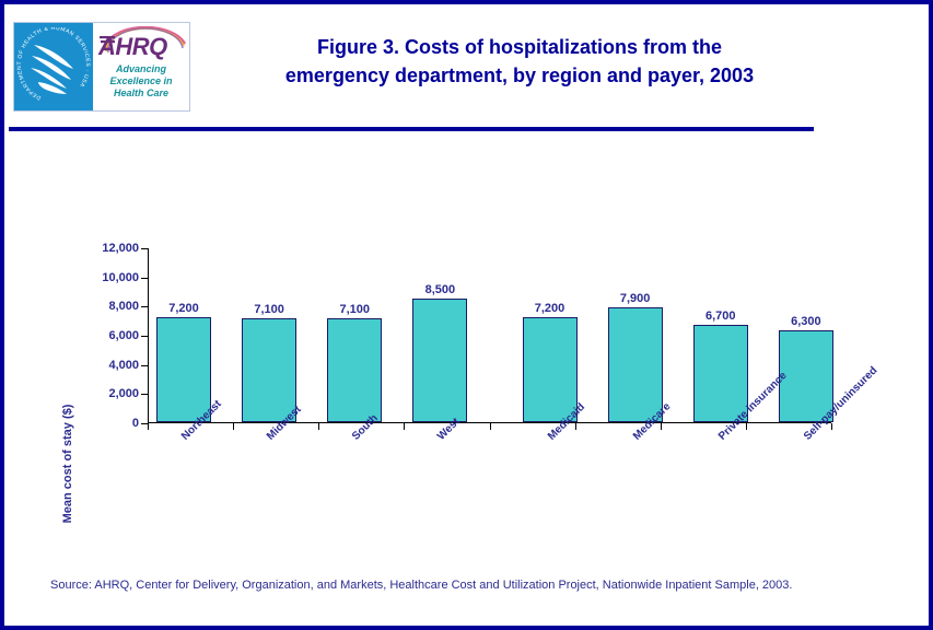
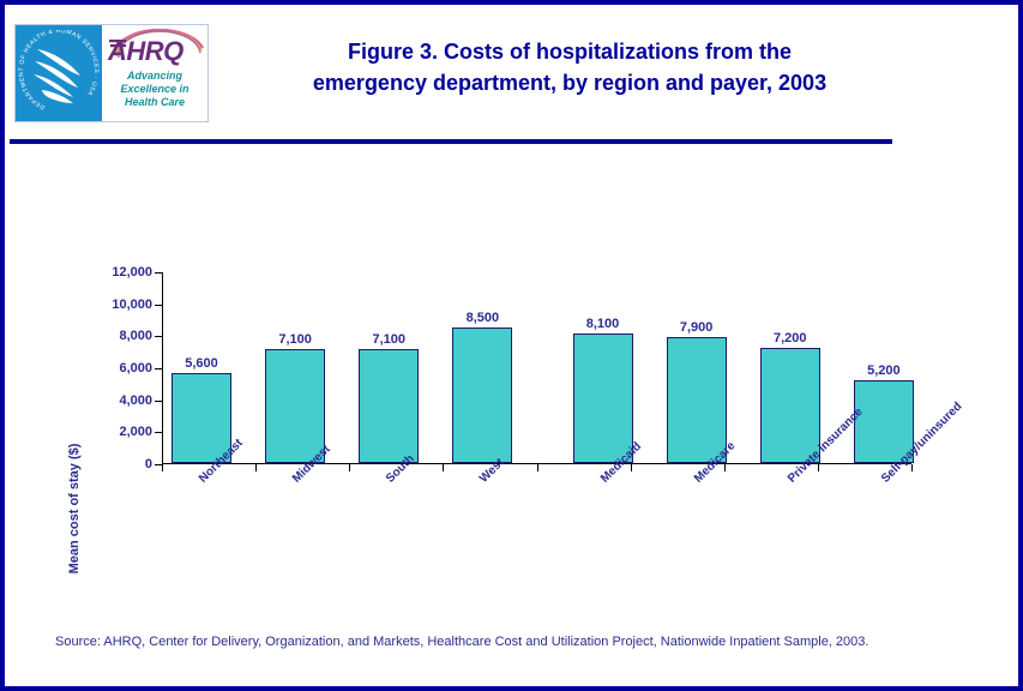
Northeast: 7,200 -> 5,600
Medicaid: 7,200 -> 8,100
Private insurance: 6,700 -> 7,200
Self-pay/uninsured: 6,300 -> 5,200
